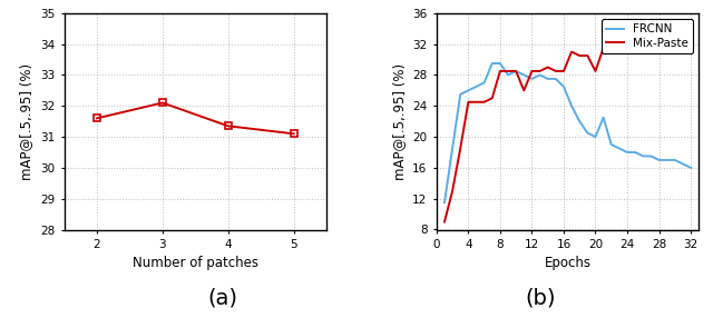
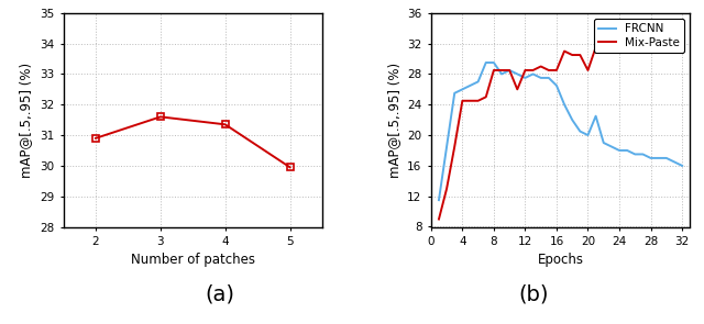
2: 31.60 -> 30.90
3: 32.10 -> 31.60
5: 31.10 -> 29.95
